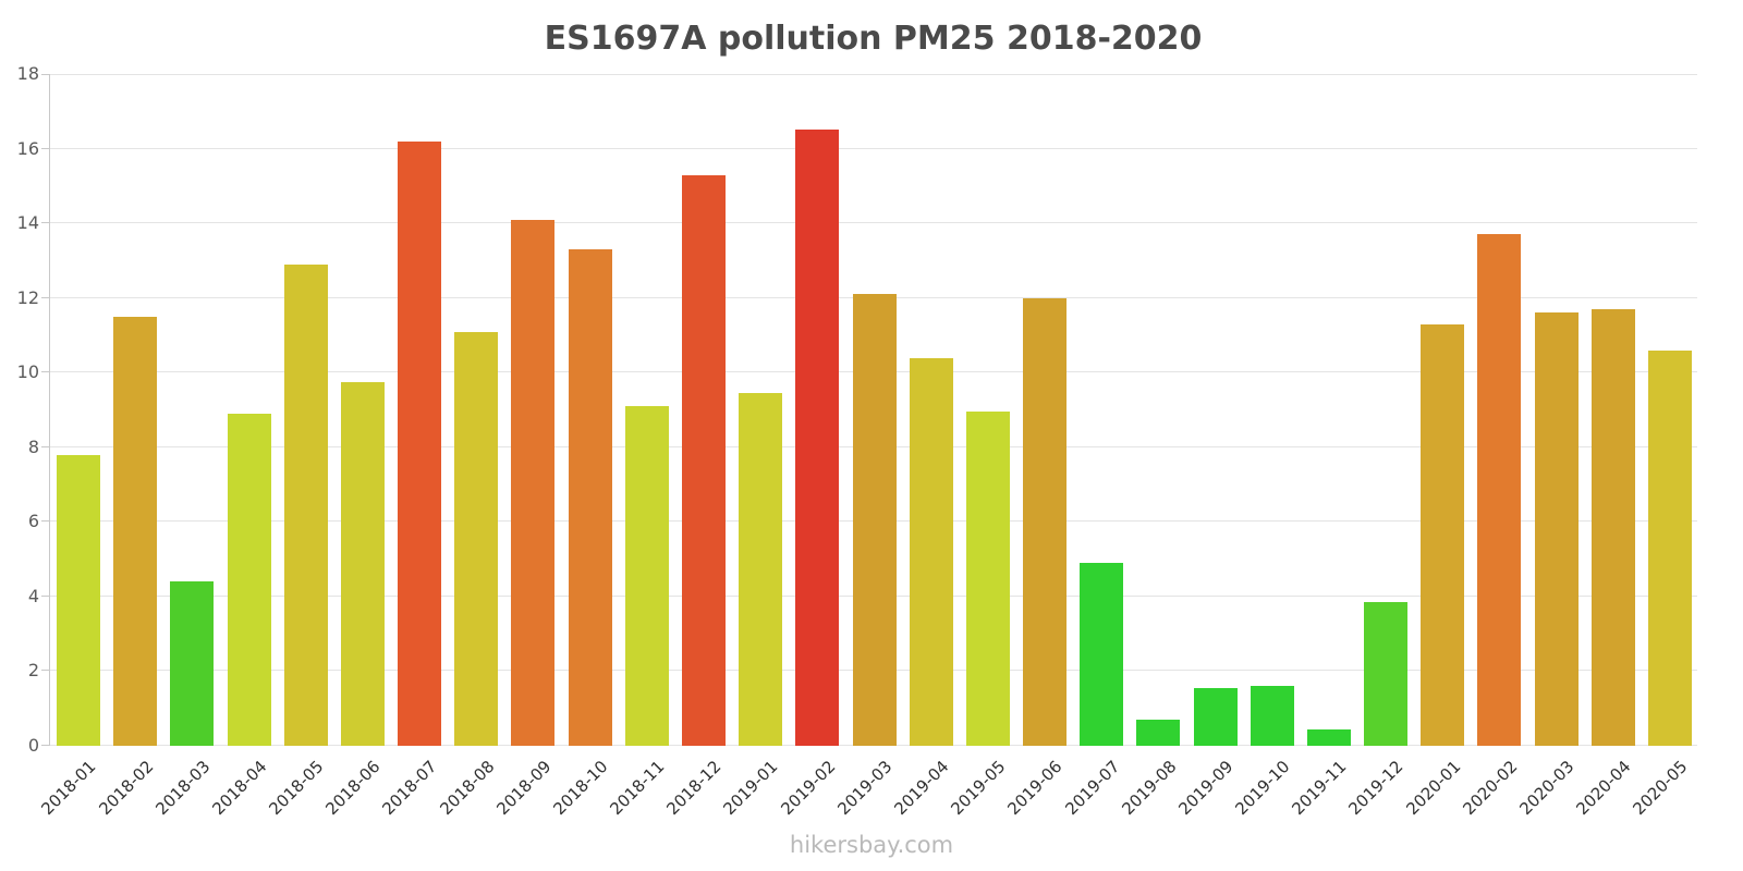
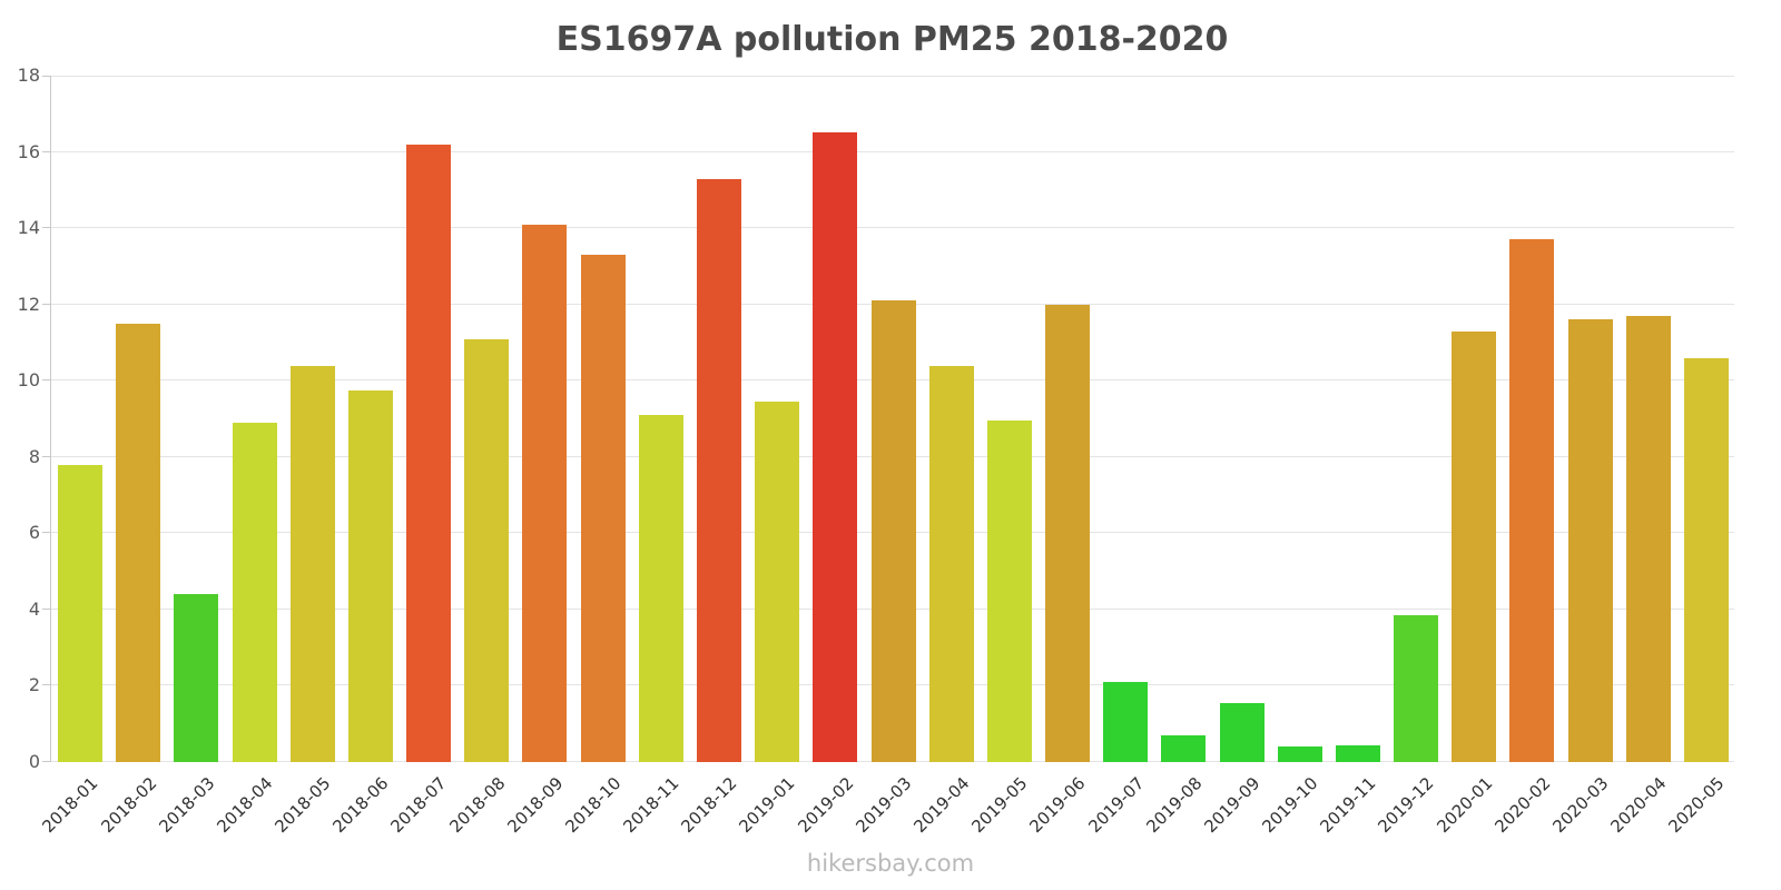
2018-05: 12.9 -> 10.4
2019-07: 4.9 -> 2.1
2019-10: 1.6 -> 0.4
